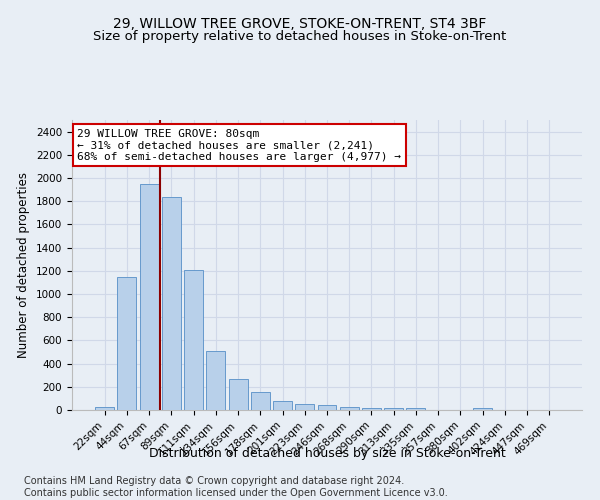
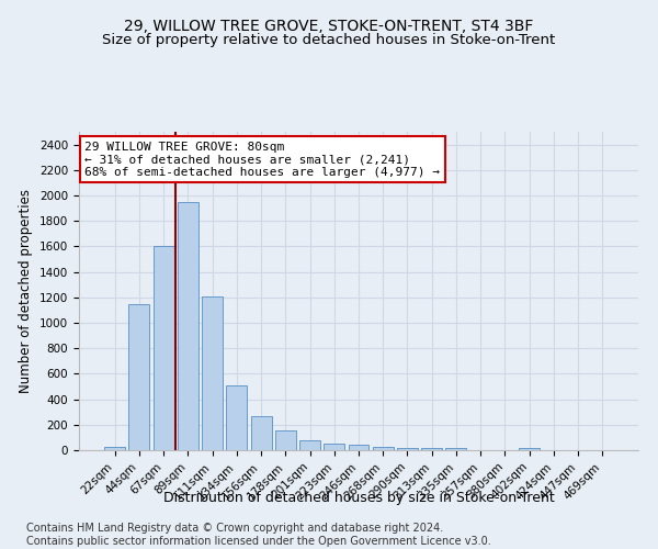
67sqm: 1950 -> 1600
89sqm: 1840 -> 1950
